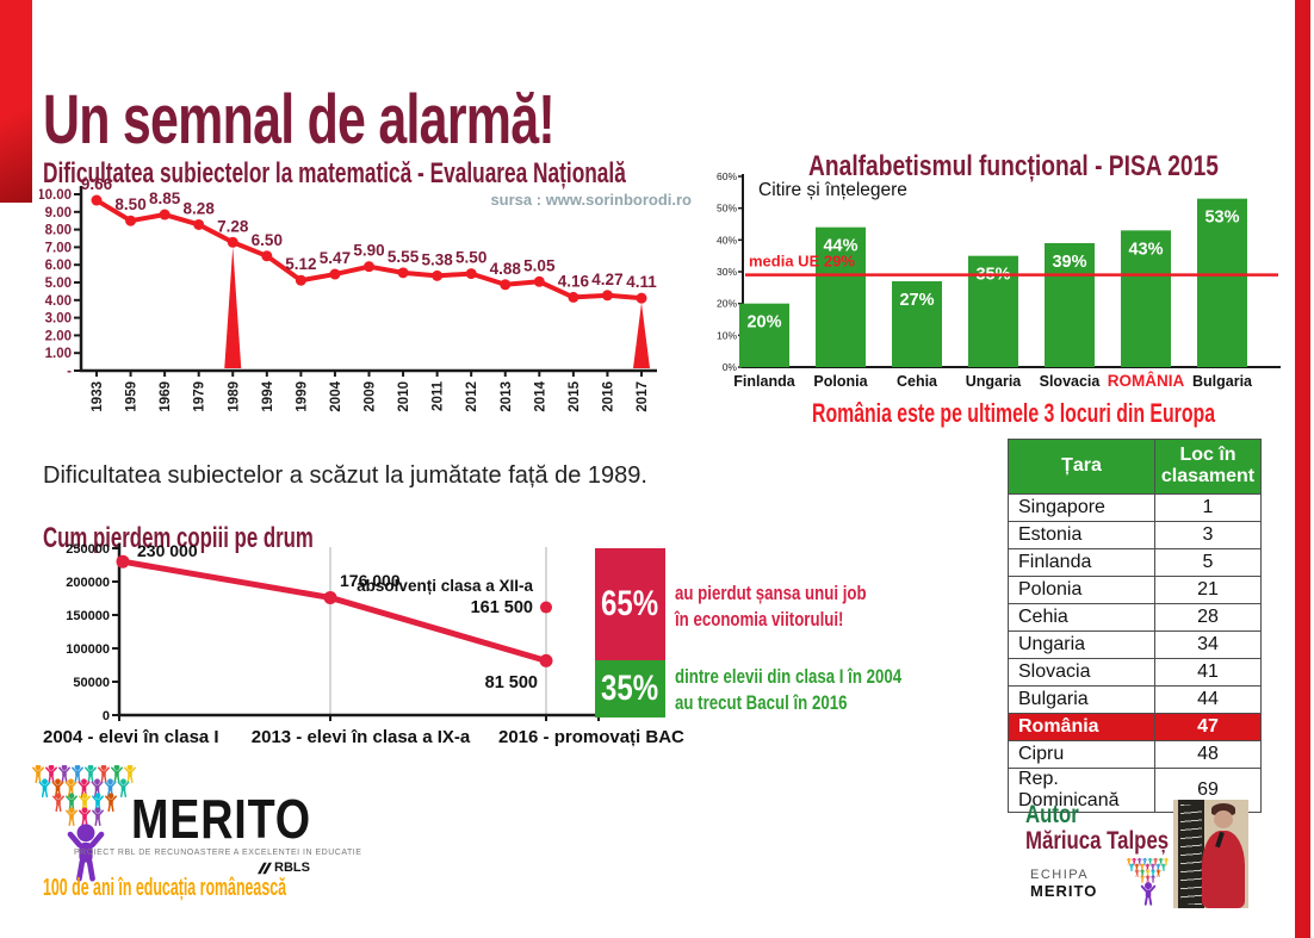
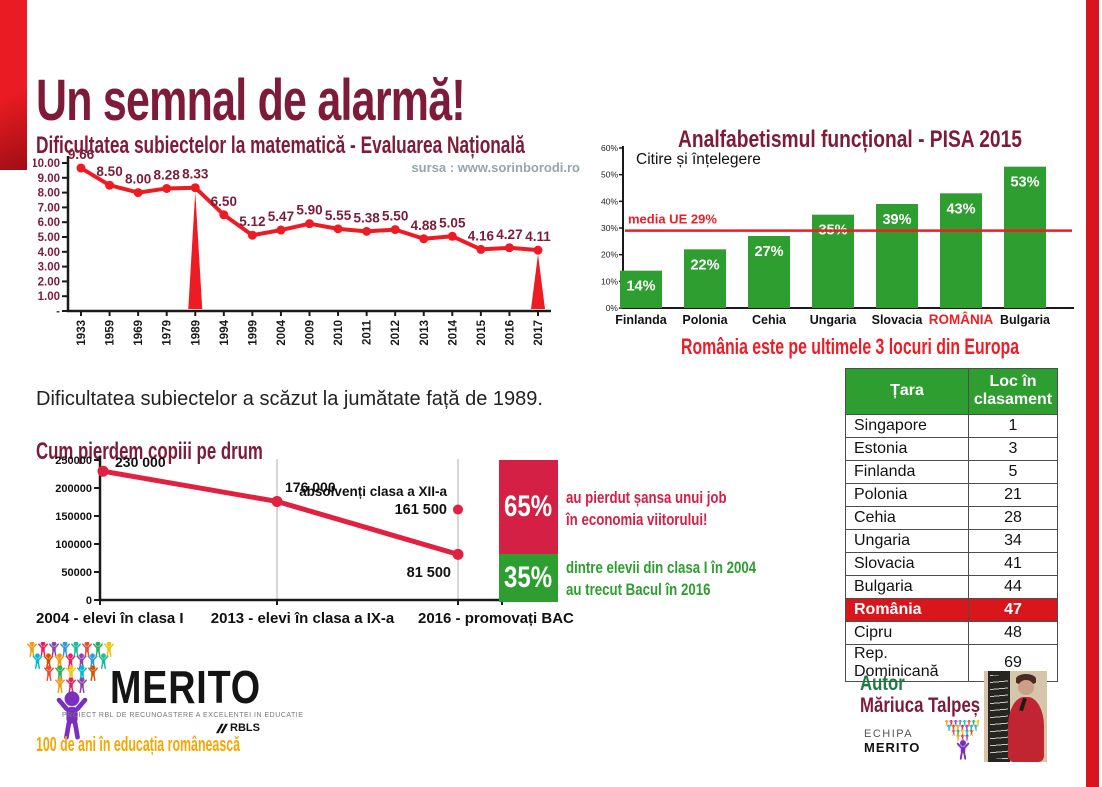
Dificultatea subiectelor la matematică - Evaluarea Națională/1969: 8.85 -> 8.00
Dificultatea subiectelor la matematică - Evaluarea Națională/1989: 7.28 -> 8.33
Analfabetismul funcțional - PISA 2015/Finlanda: 20% -> 14%
Analfabetismul funcțional - PISA 2015/Polonia: 44% -> 22%
